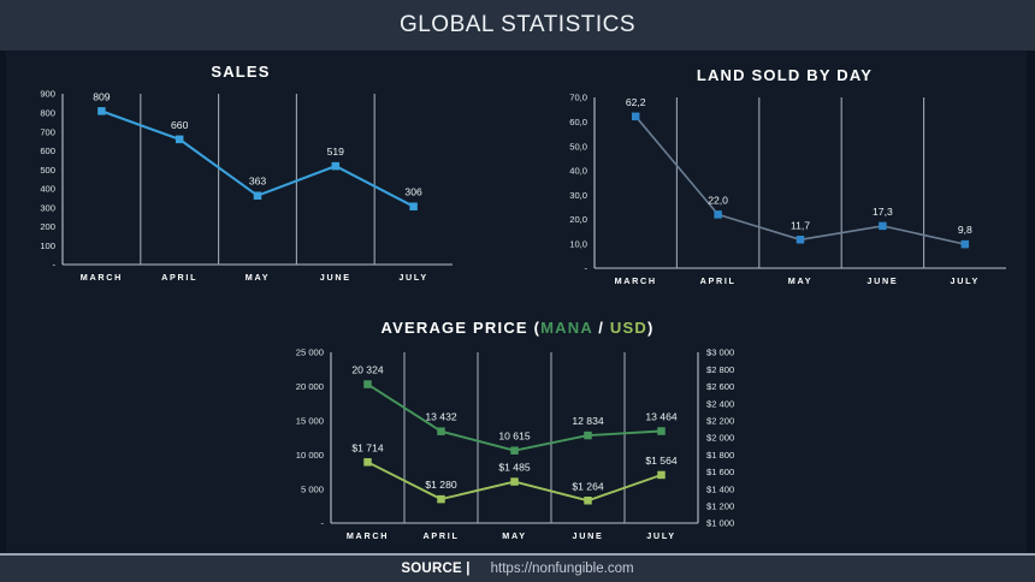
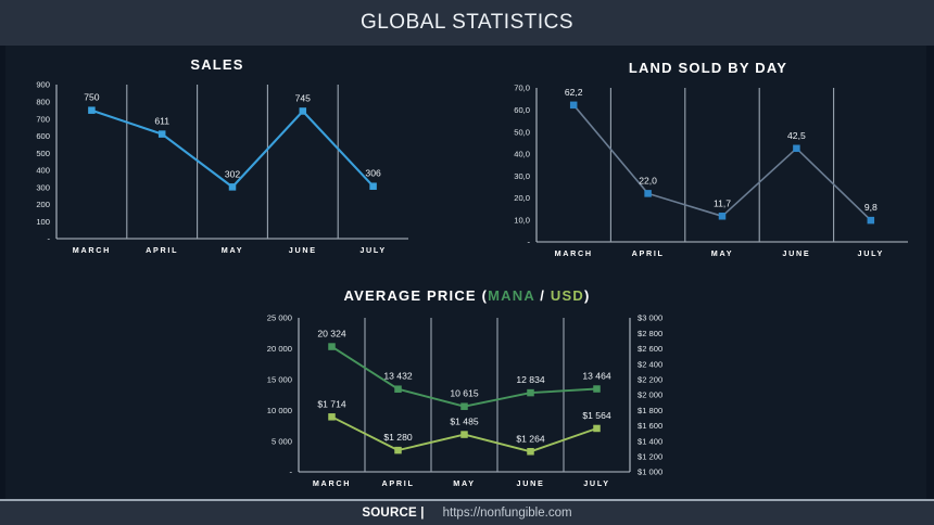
SALES/MARCH: 809 -> 750
SALES/APRIL: 660 -> 611
SALES/MAY: 363 -> 302
SALES/JUNE: 519 -> 745
LAND SOLD BY DAY/JUNE: 17,3 -> 42,5
